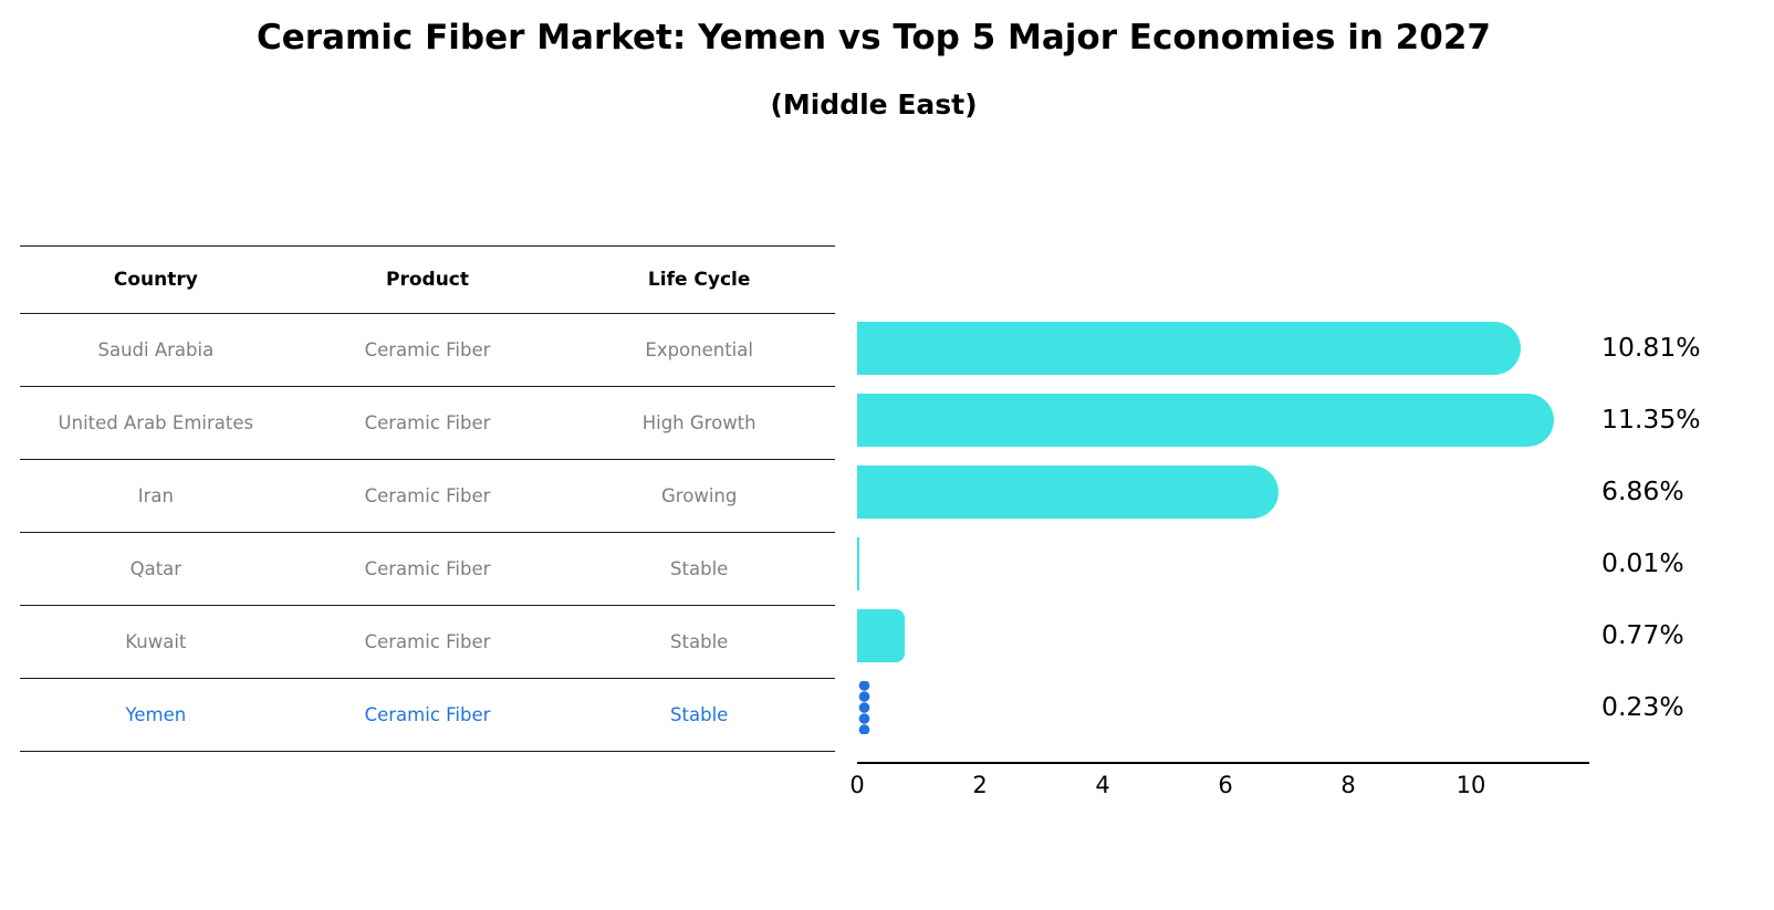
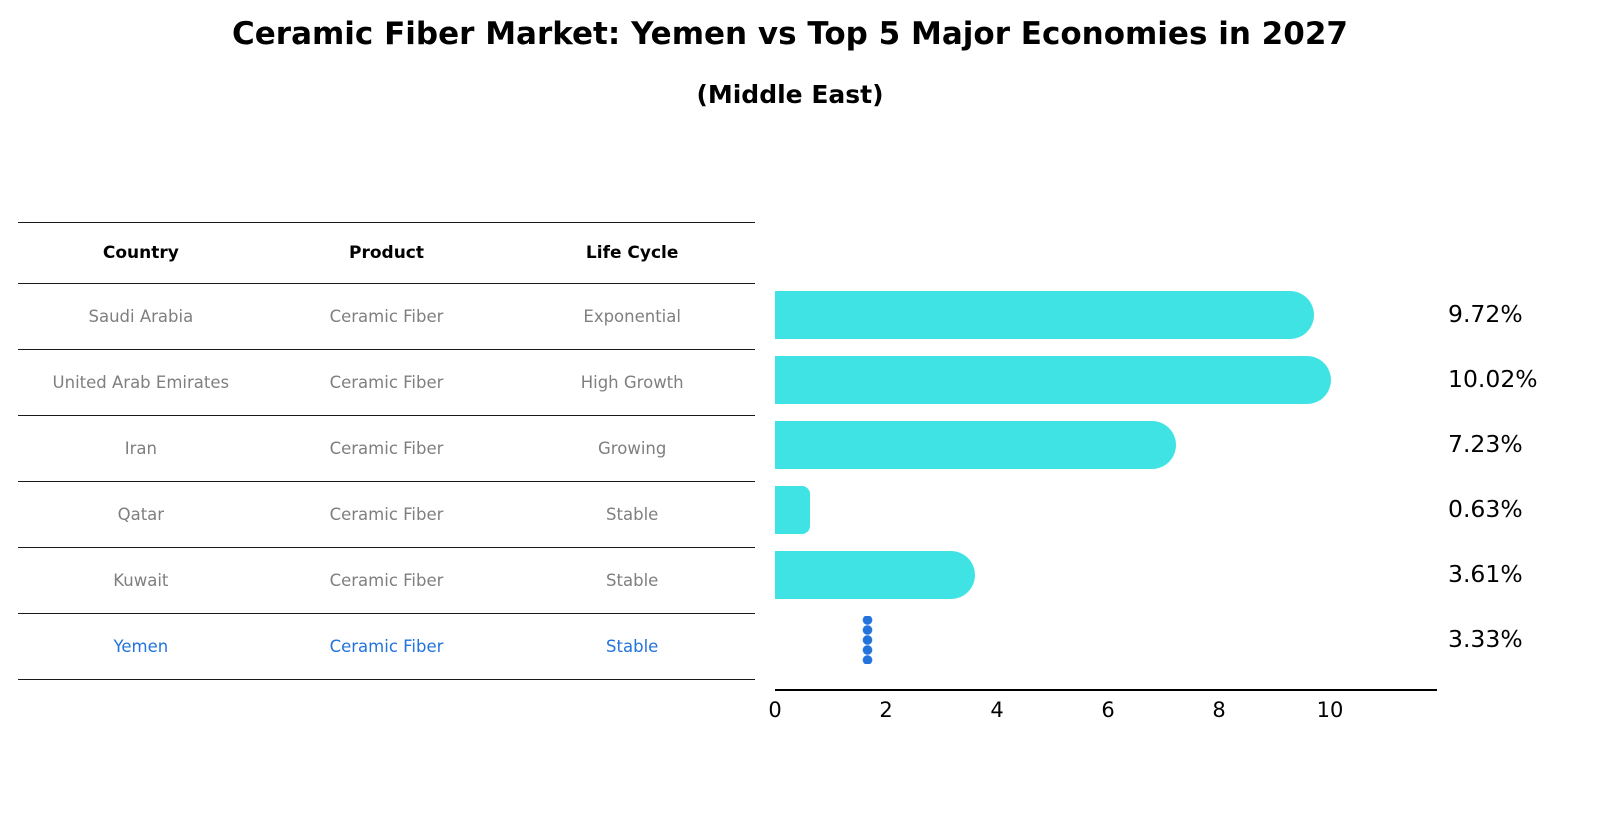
Saudi Arabia: 10.81% -> 9.72%
United Arab Emirates: 11.35% -> 10.02%
Iran: 6.86% -> 7.23%
Qatar: 0.01% -> 0.63%
Kuwait: 0.77% -> 3.61%
Yemen: 0.23% -> 3.33%
